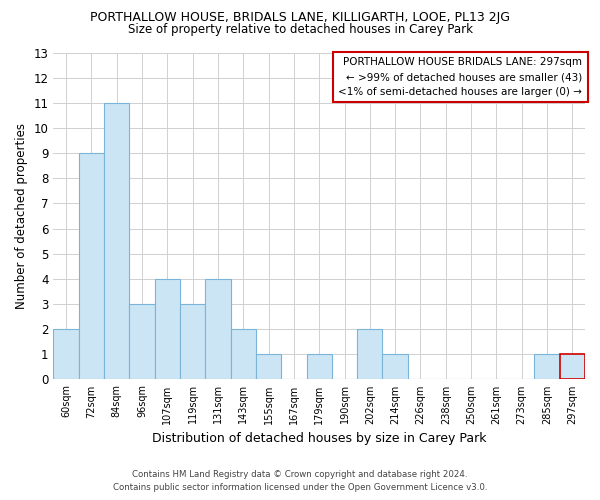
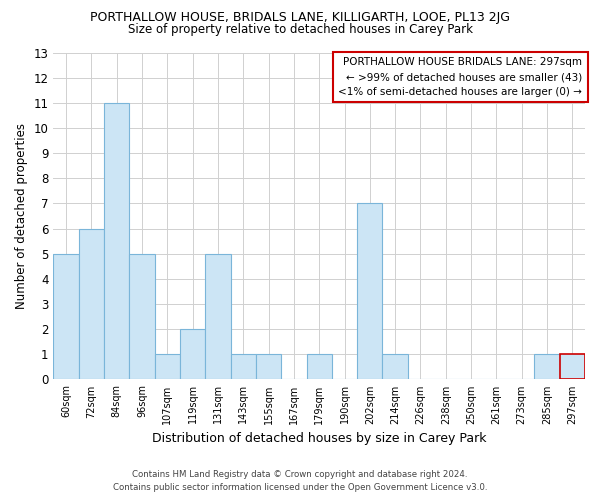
60sqm: 2 -> 5
72sqm: 9 -> 6
96sqm: 3 -> 5
107sqm: 4 -> 1
119sqm: 3 -> 2
131sqm: 4 -> 5
143sqm: 2 -> 1
202sqm: 2 -> 7
